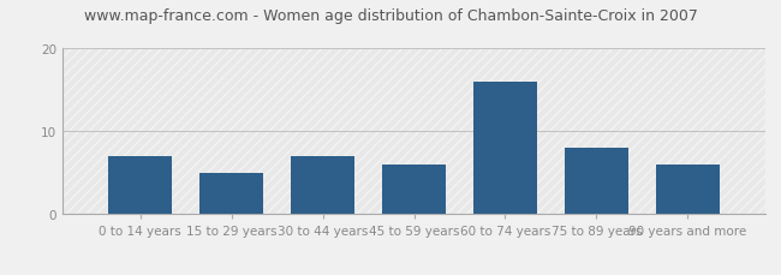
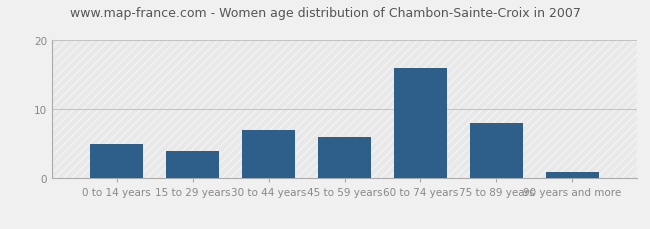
0 to 14 years: 7 -> 5
15 to 29 years: 5 -> 4
90 years and more: 6 -> 1
